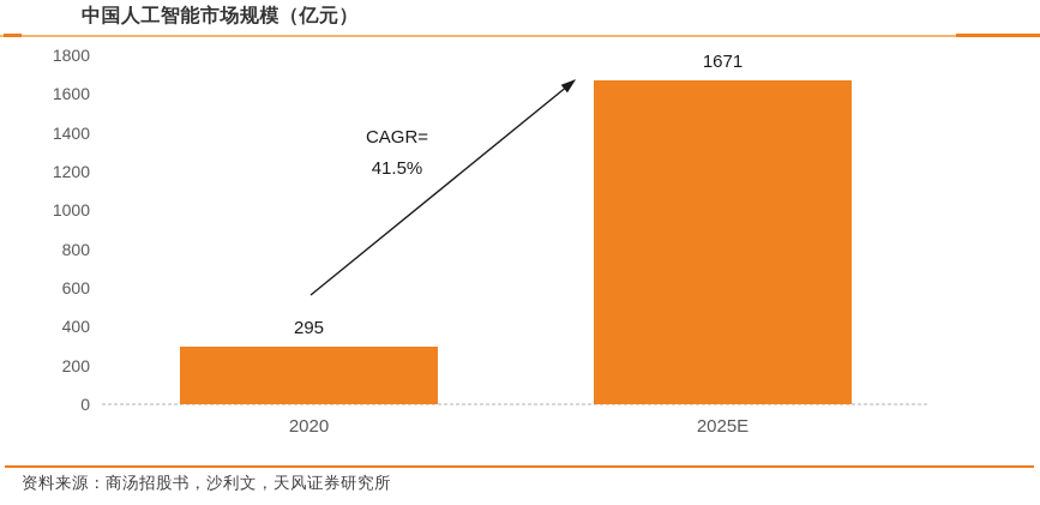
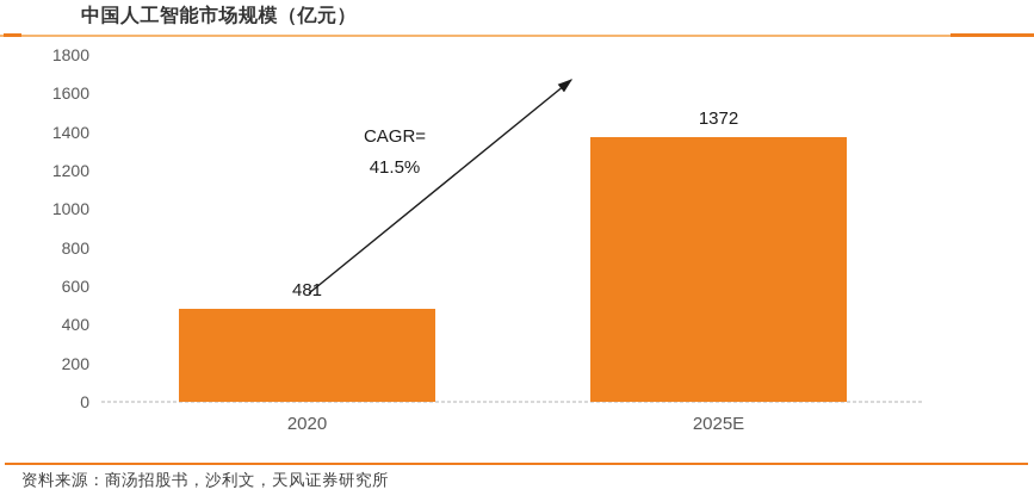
2020: 295 -> 481
2025E: 1671 -> 1372
